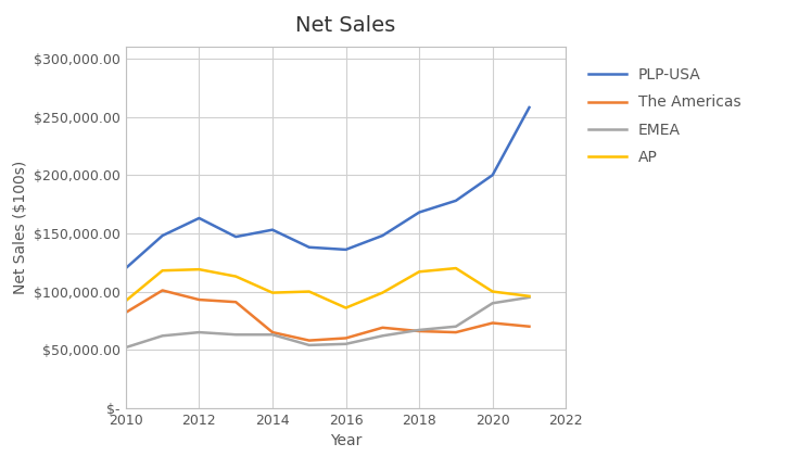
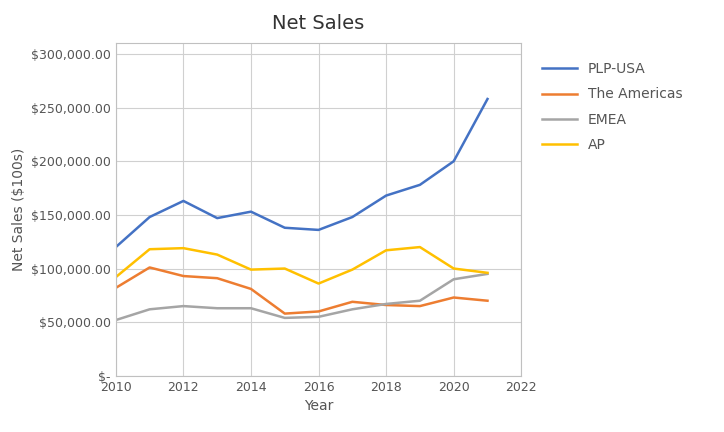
The Americas/2014: $65,000 -> $81,000
